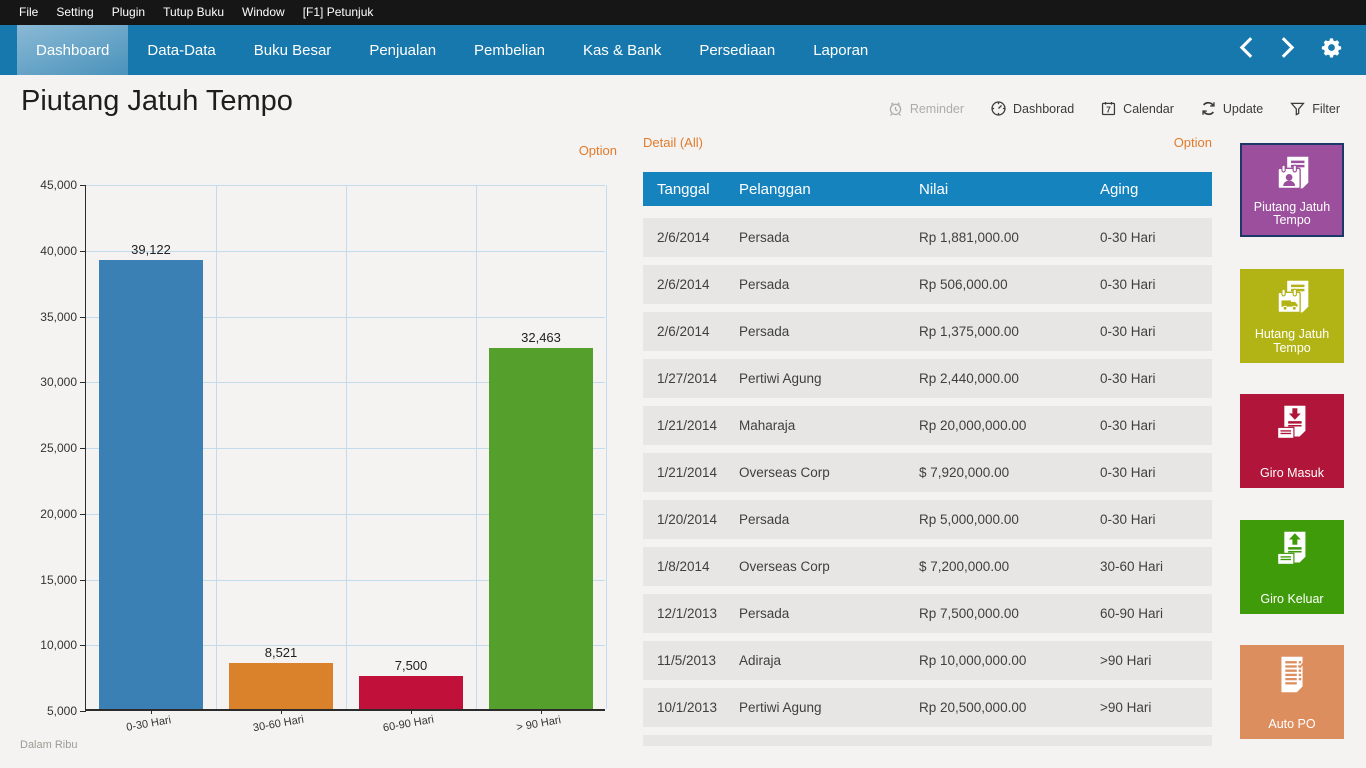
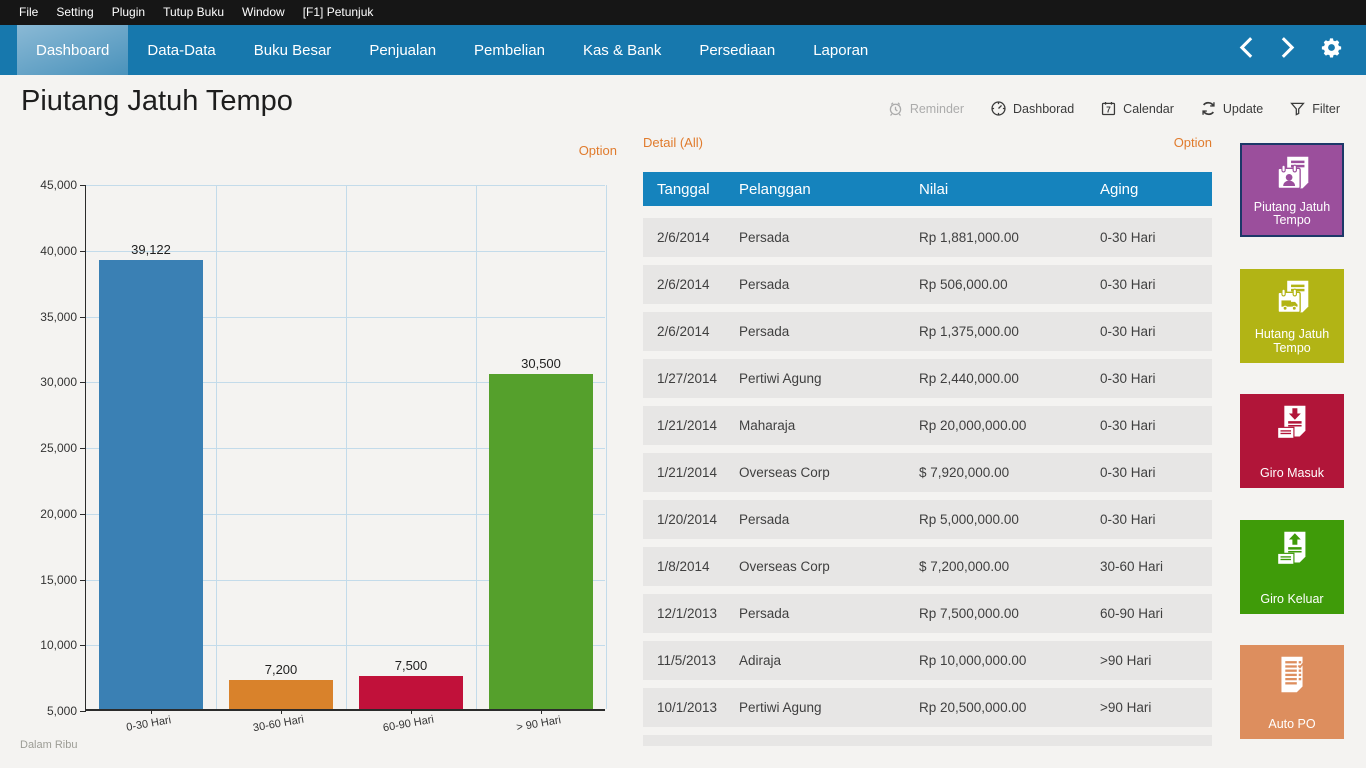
30-60 Hari: 8,521 -> 7,200
> 90 Hari: 32,463 -> 30,500
